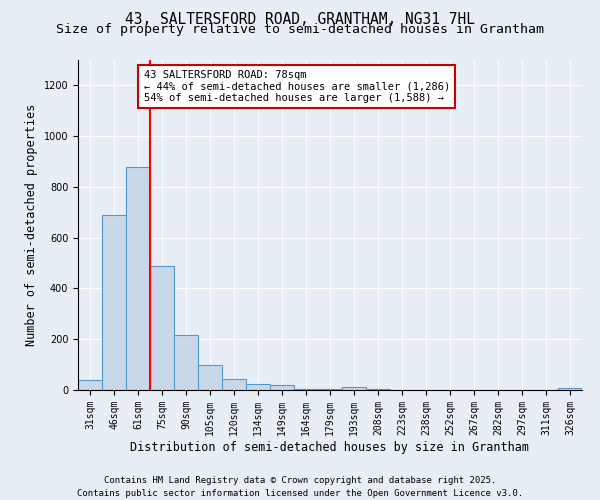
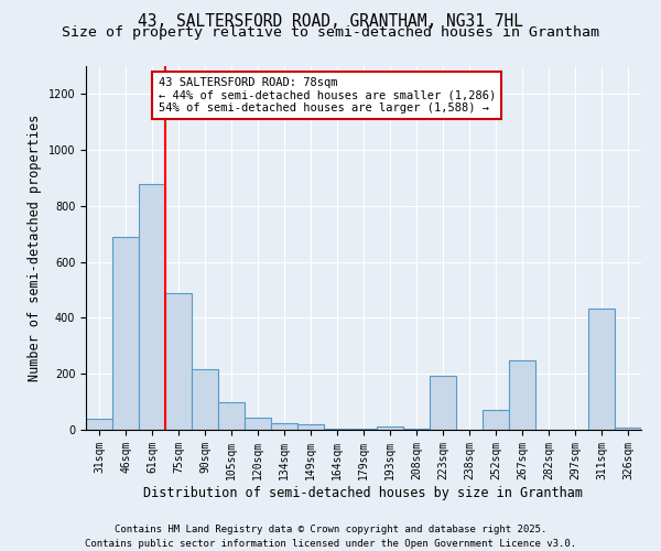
223sqm: 1 -> 195
252sqm: 1 -> 70
267sqm: 1 -> 250
311sqm: 1 -> 435
